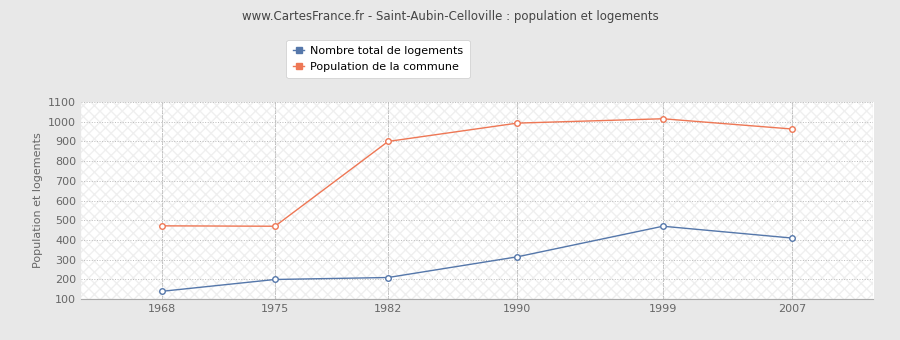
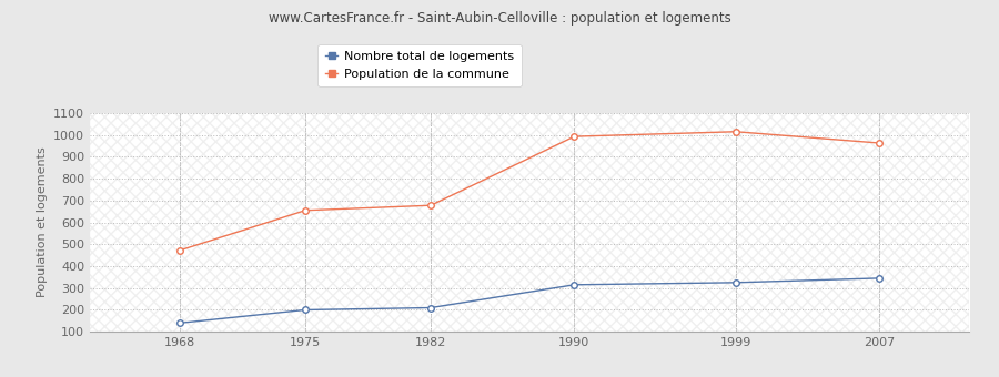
Population de la commune/1975: 470 -> 660
Population de la commune/1982: 900 -> 680
Nombre total de logements/1999: 470 -> 320
Nombre total de logements/2007: 410 -> 340
